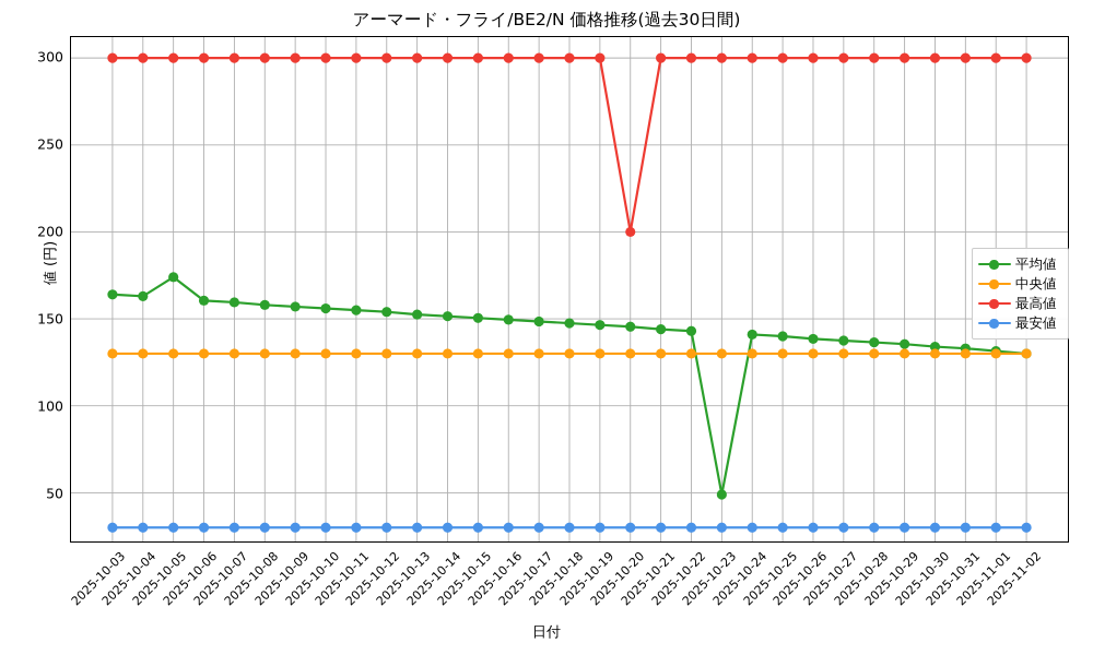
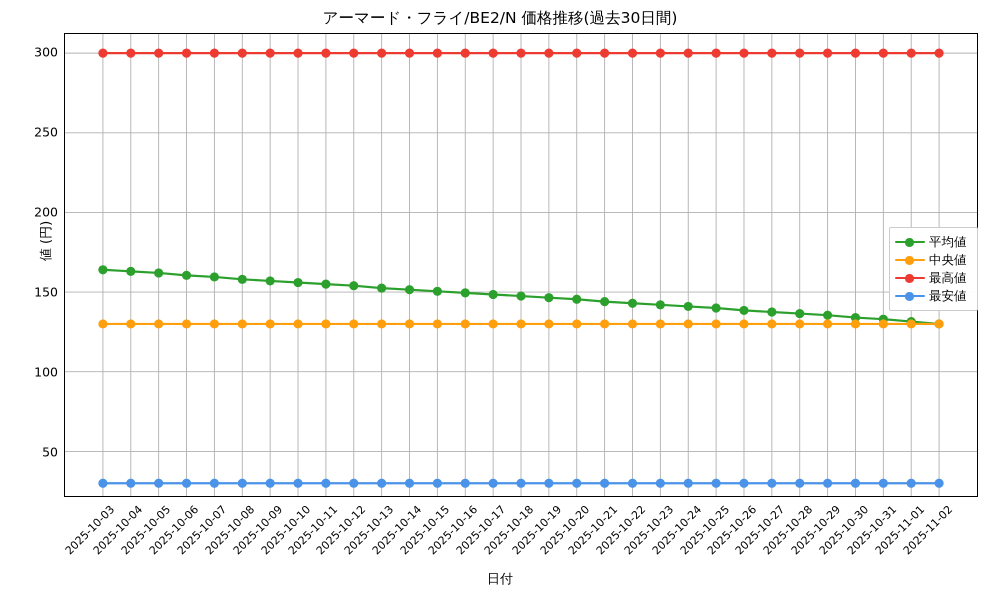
平均値/2025-10-05: 174 -> 162
最高値/2025-10-20: 200 -> 300
平均値/2025-10-23: 49 -> 142
